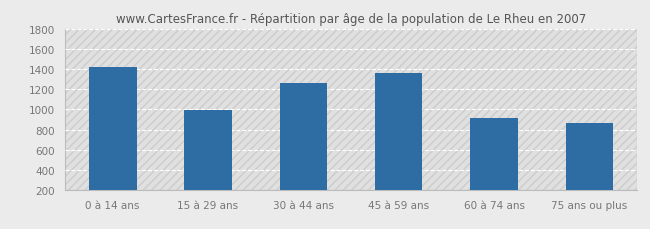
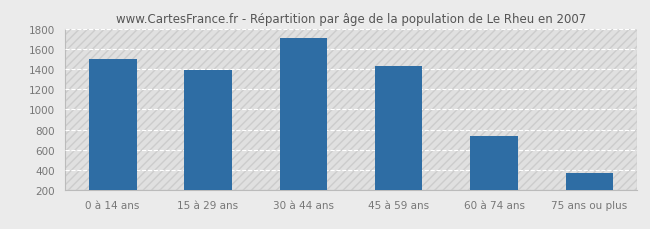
0 à 14 ans: 1420 -> 1500
15 à 29 ans: 990 -> 1400
30 à 44 ans: 1260 -> 1710
45 à 59 ans: 1360 -> 1430
60 à 74 ans: 910 -> 740
75 ans ou plus: 860 -> 370
